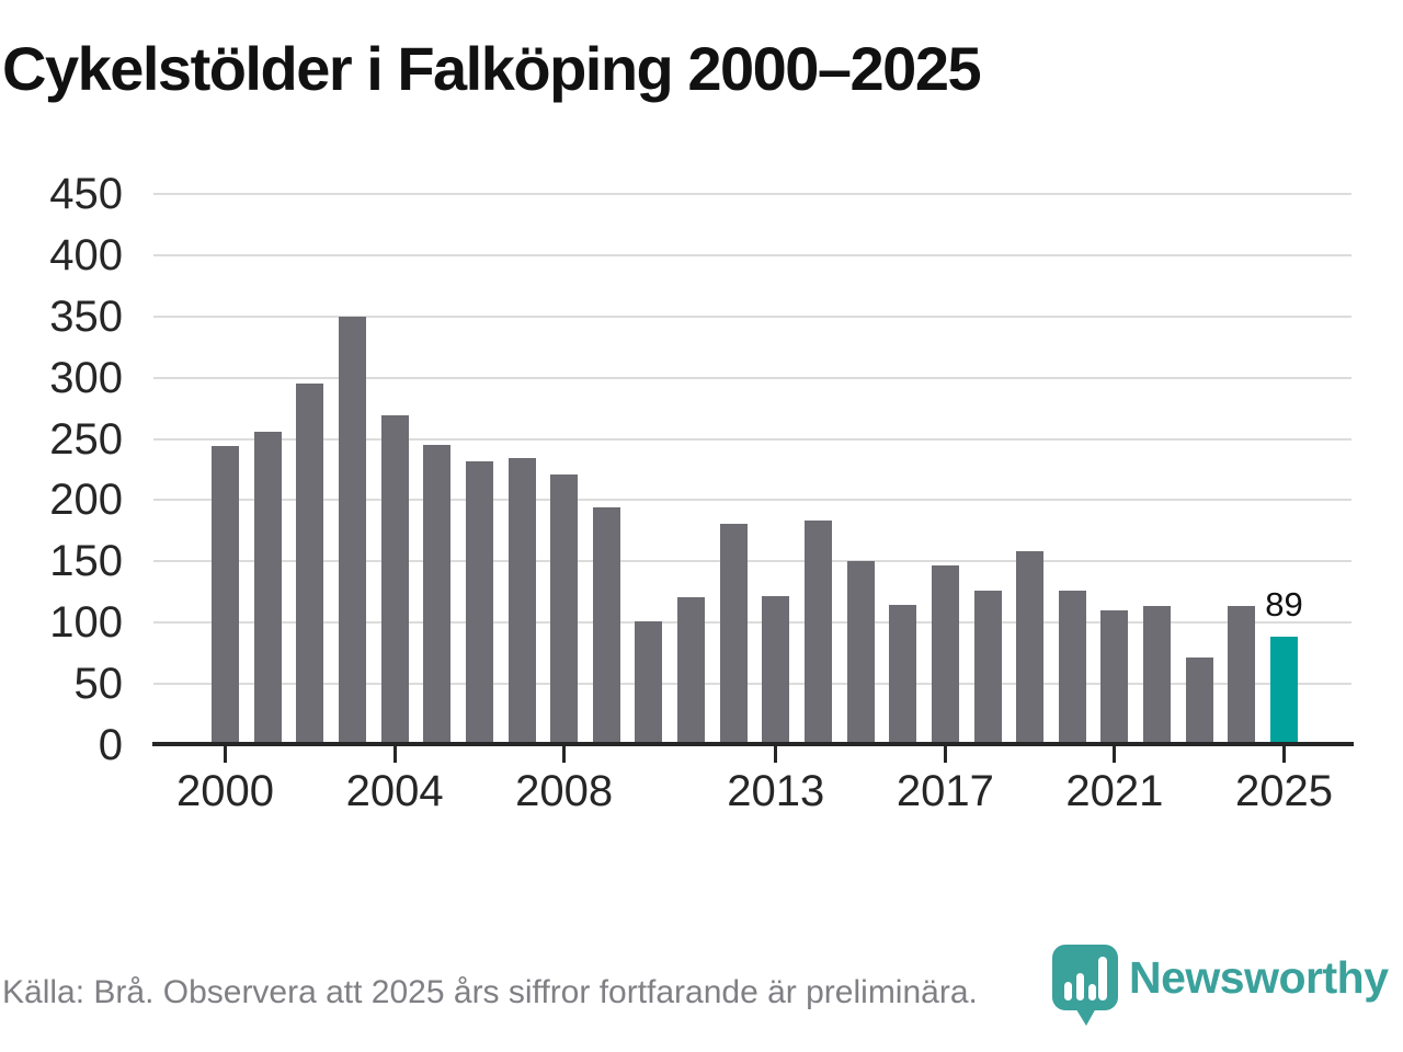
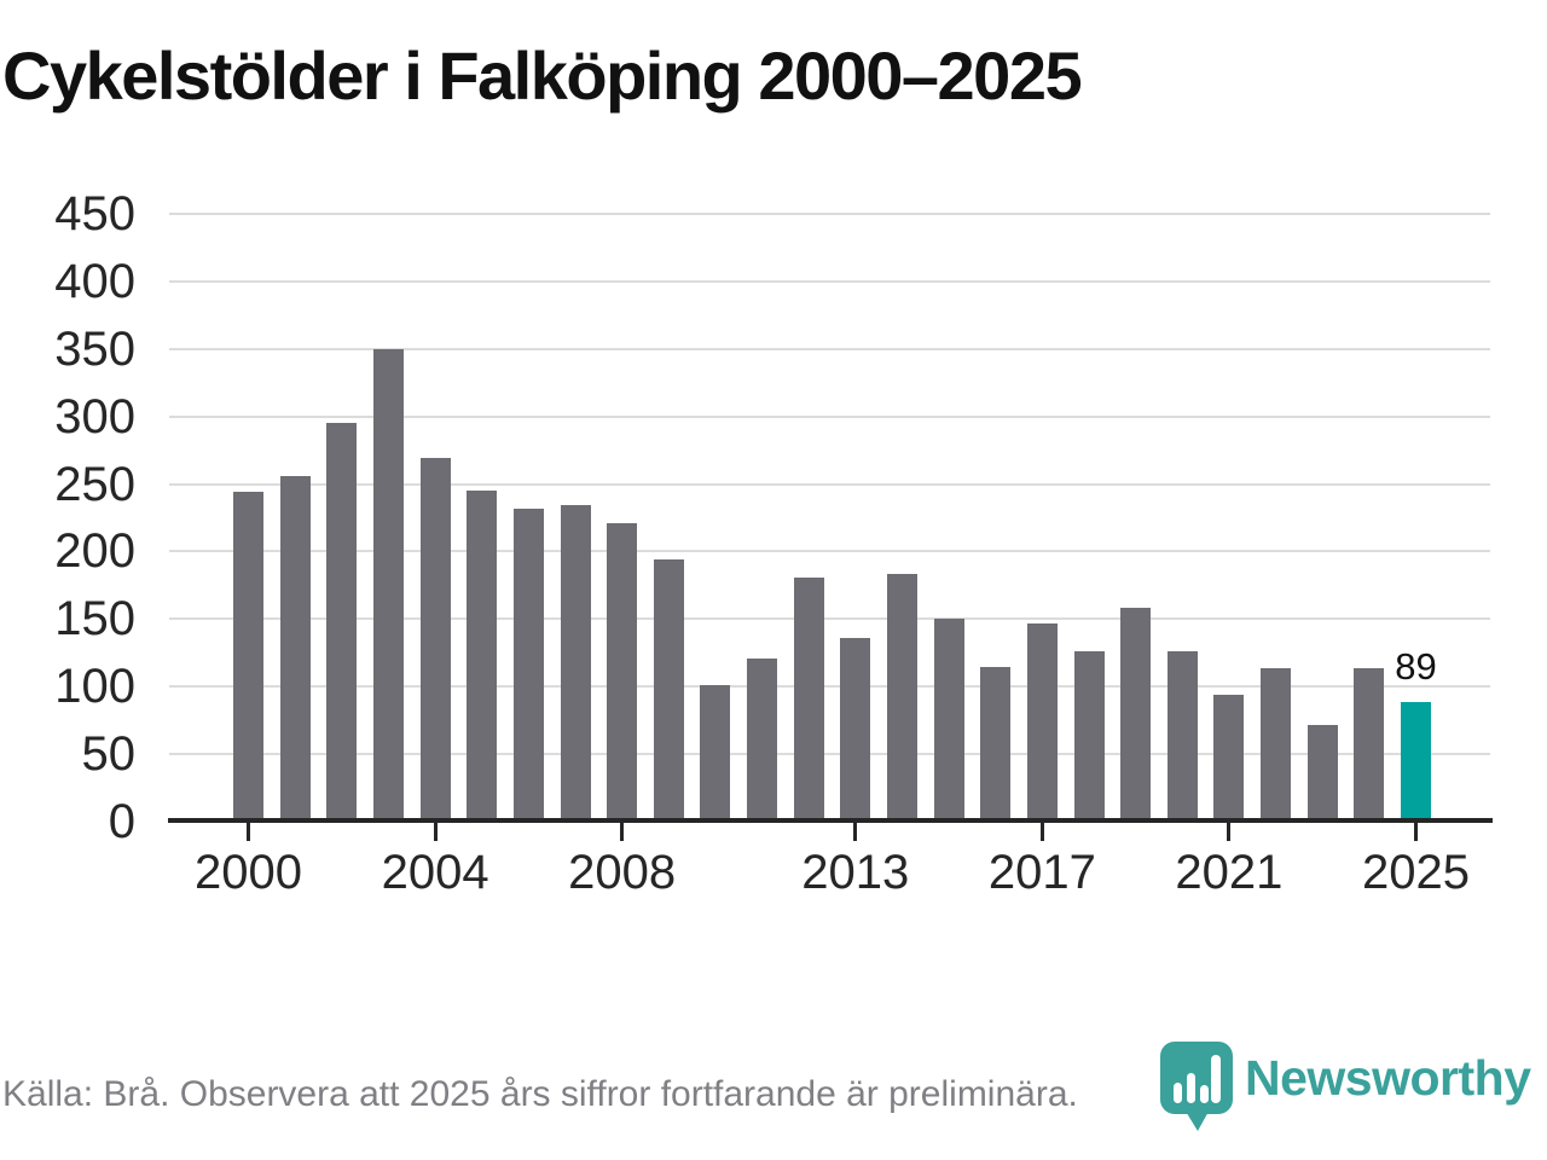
2013: 122 -> 136
2021: 110 -> 94
